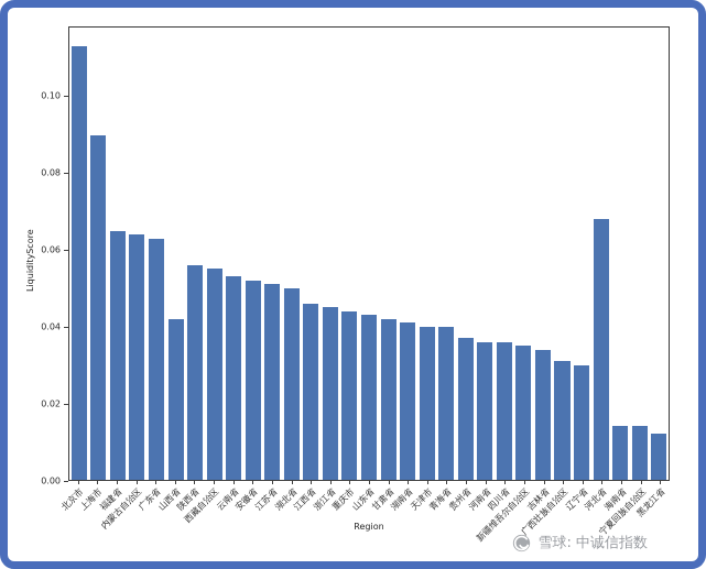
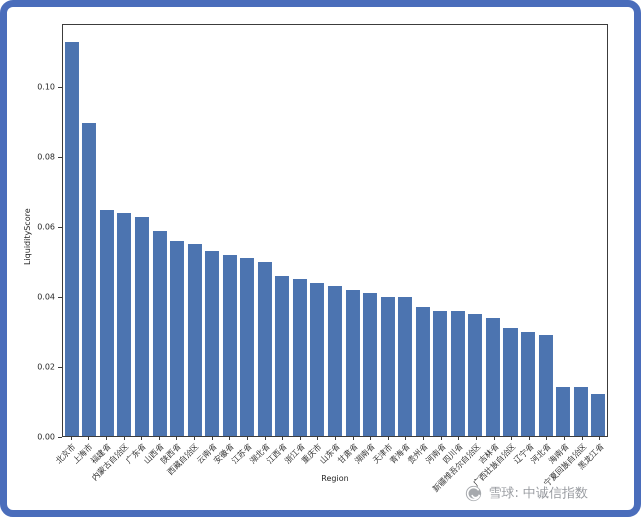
山西省: 0.042 -> 0.059
河北省: 0.068 -> 0.029
